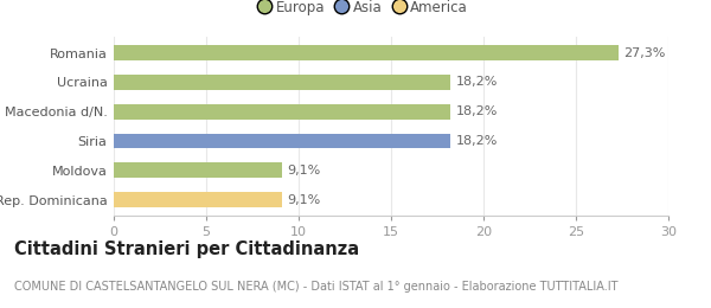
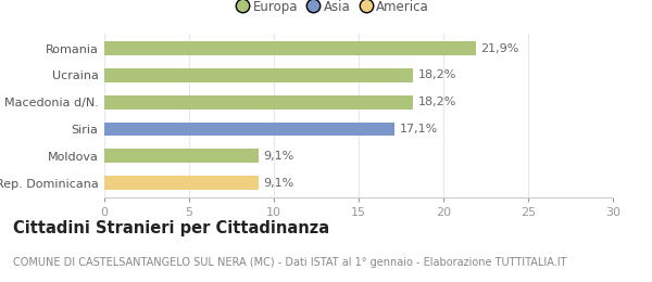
Romania: 27,3% -> 21,9%
Siria: 18,2% -> 17,1%
